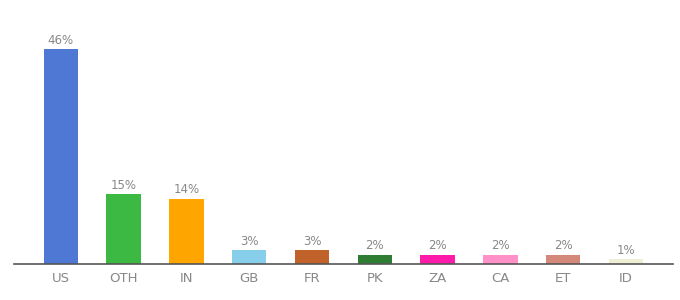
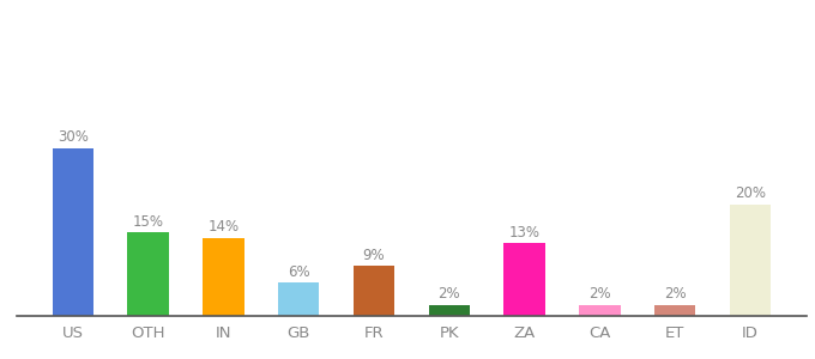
US: 46% -> 30%
GB: 3% -> 6%
FR: 3% -> 9%
ZA: 2% -> 13%
ID: 1% -> 20%
